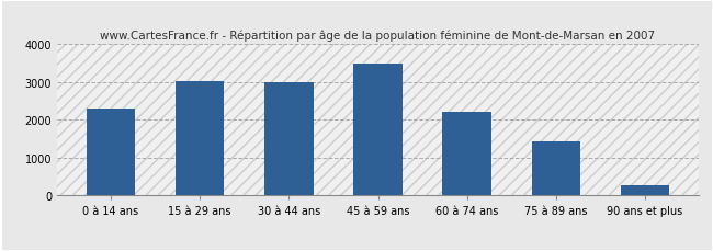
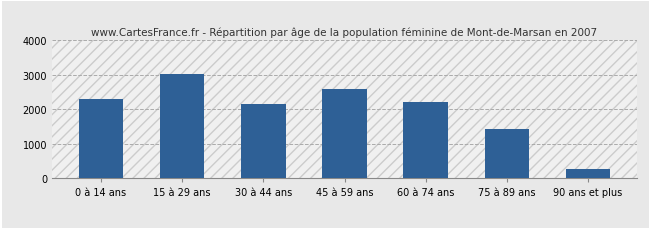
30 à 44 ans: 2990 -> 2150
45 à 59 ans: 3480 -> 2600
